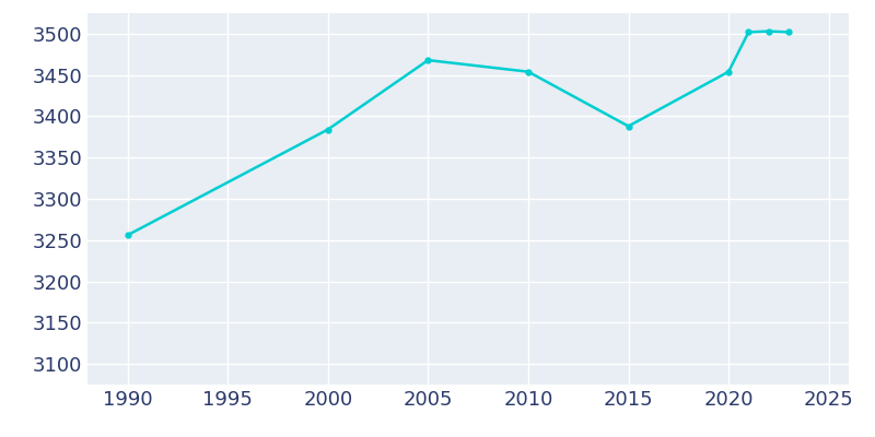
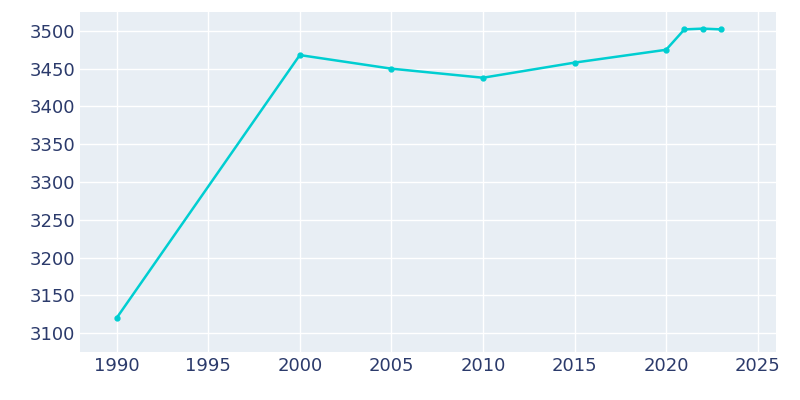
1990: 3256 -> 3120
2000: 3384 -> 3468
2005: 3468 -> 3450
2010: 3454 -> 3438
2015: 3388 -> 3458
2020: 3454 -> 3475
